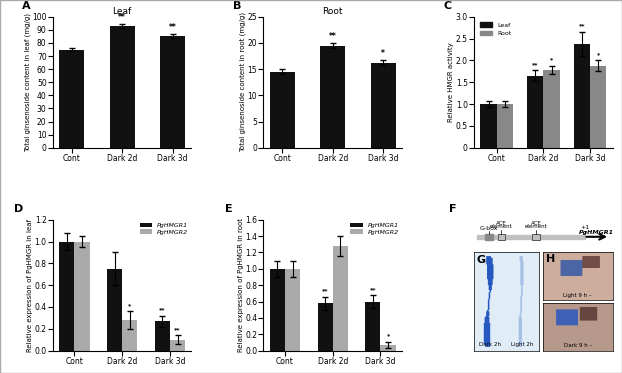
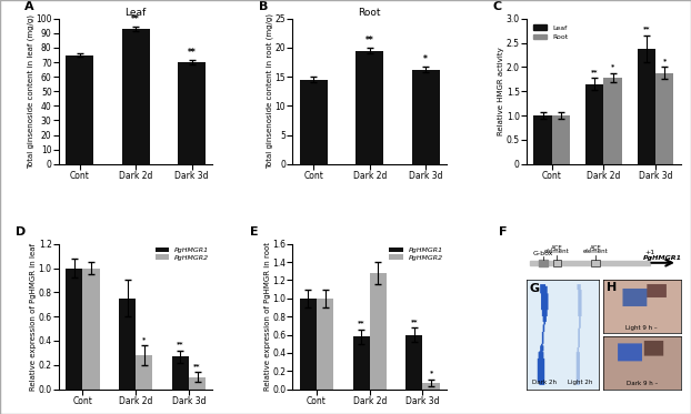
Leaf/Dark 3d: 85 -> 70
